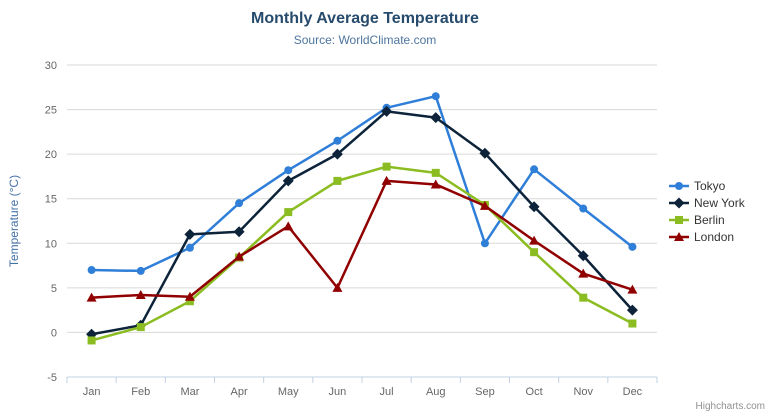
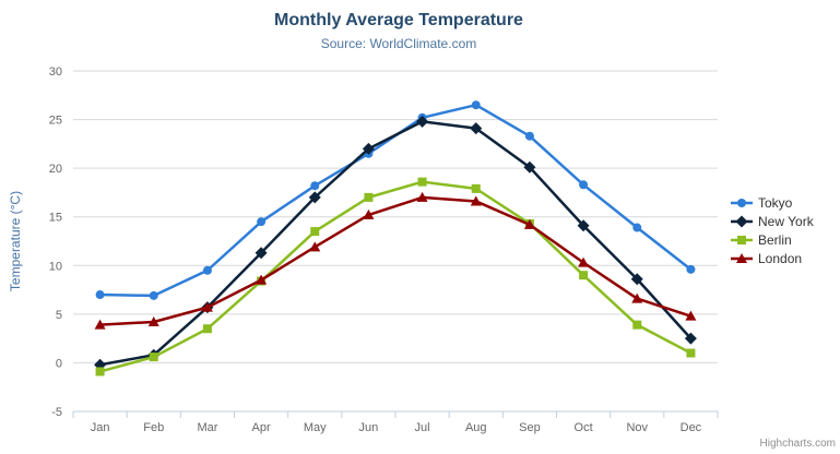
New York/Mar: 11 -> 6
London/Mar: 4 -> 6
New York/Jun: 20 -> 22
London/Jun: 5 -> 15
Tokyo/Sep: 10 -> 23
